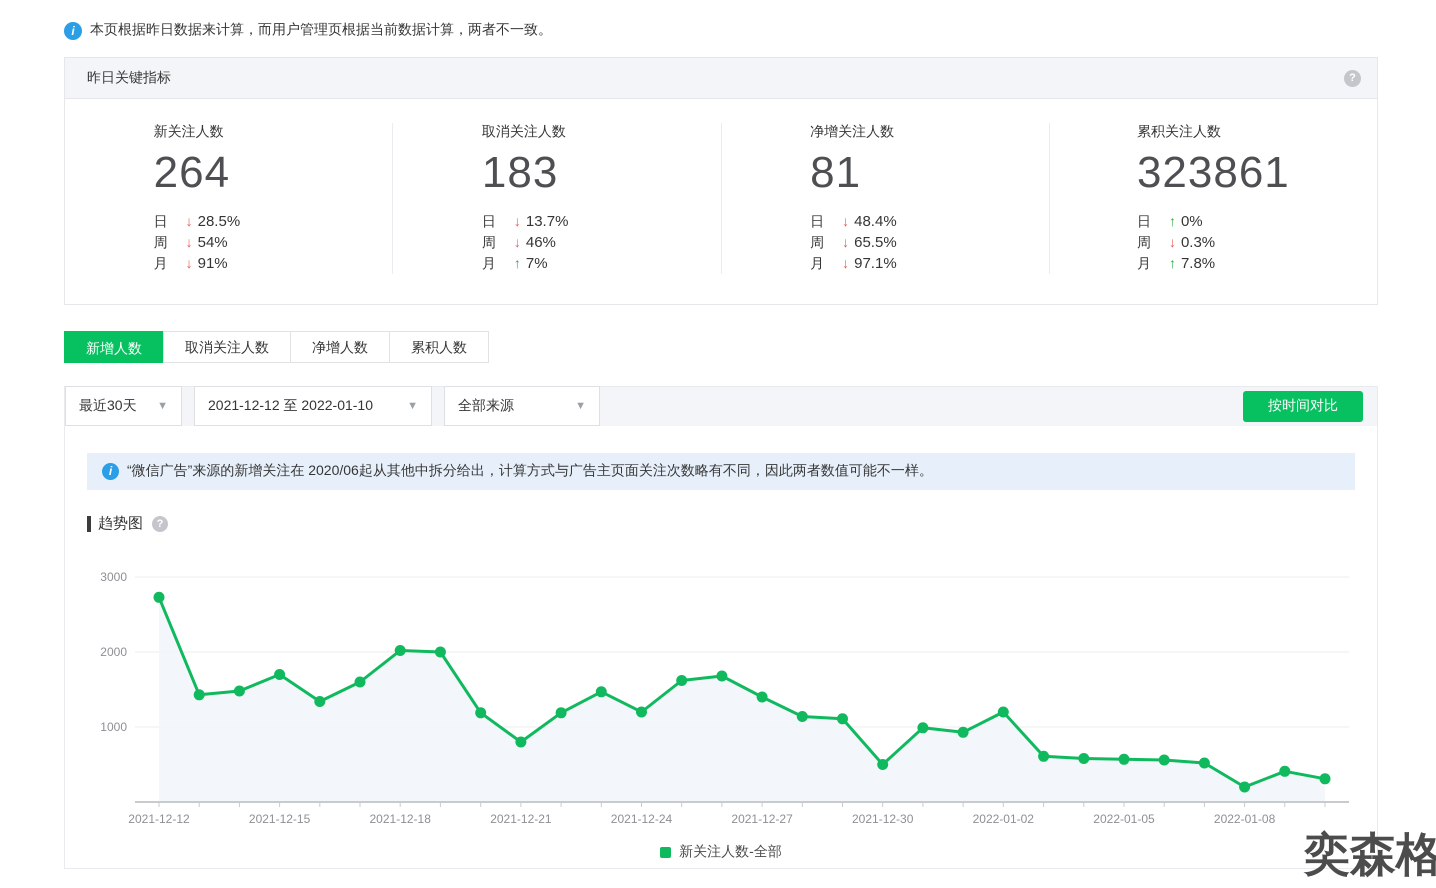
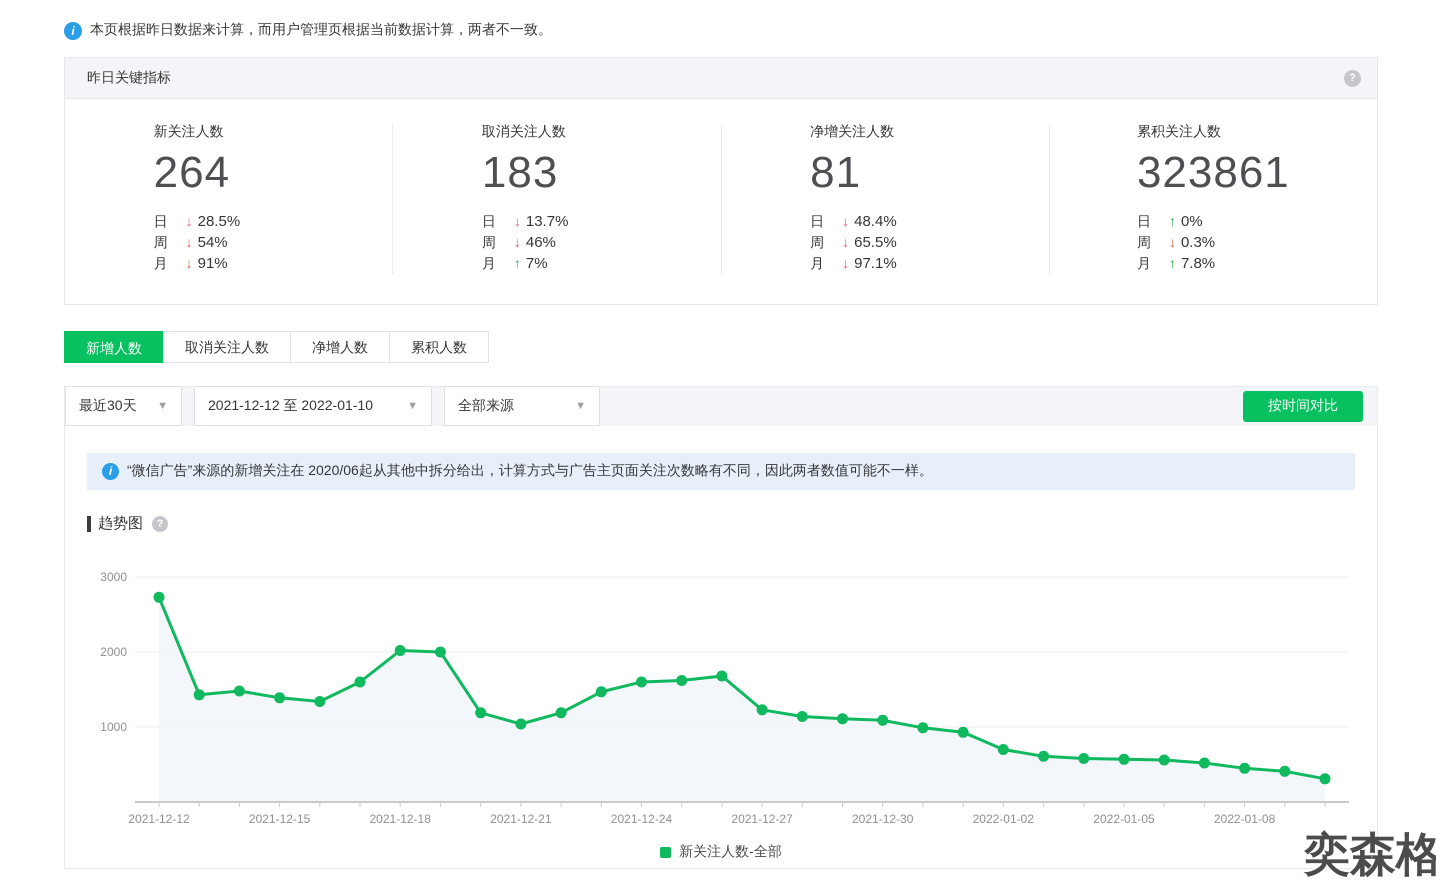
2021-12-15: 1700 -> 1400
2021-12-21: 800 -> 1000
2021-12-24: 1200 -> 1600
2021-12-27: 1400 -> 1200
2021-12-30: 500 -> 1100
2022-01-02: 1200 -> 700
2022-01-08: 200 -> 400
